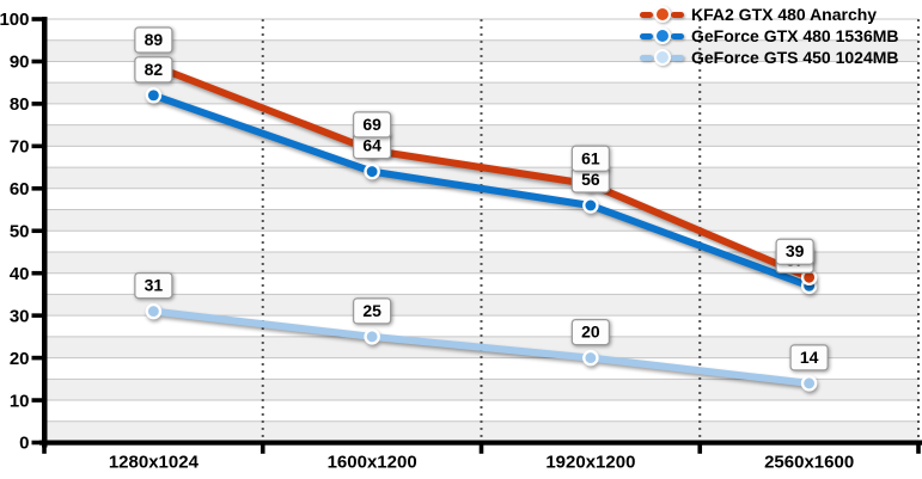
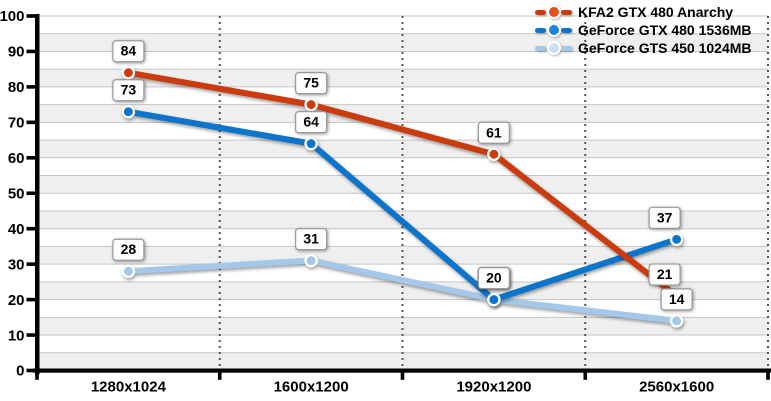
KFA2 GTX 480 Anarchy/1280x1024: 89 -> 84
GeForce GTX 480 1536MB/1280x1024: 82 -> 73
GeForce GTS 450 1024MB/1280x1024: 31 -> 28
KFA2 GTX 480 Anarchy/1600x1200: 69 -> 75
GeForce GTS 450 1024MB/1600x1200: 25 -> 31
GeForce GTX 480 1536MB/1920x1200: 56 -> 20
KFA2 GTX 480 Anarchy/2560x1600: 39 -> 21
